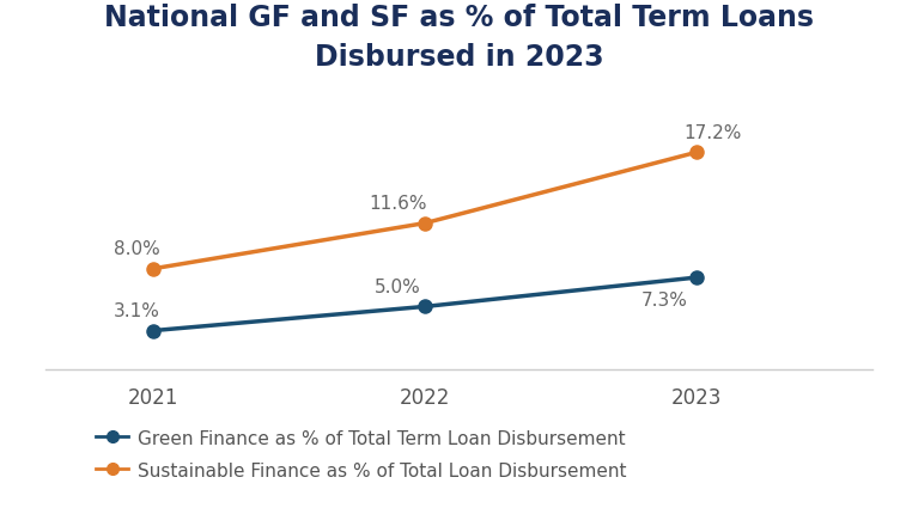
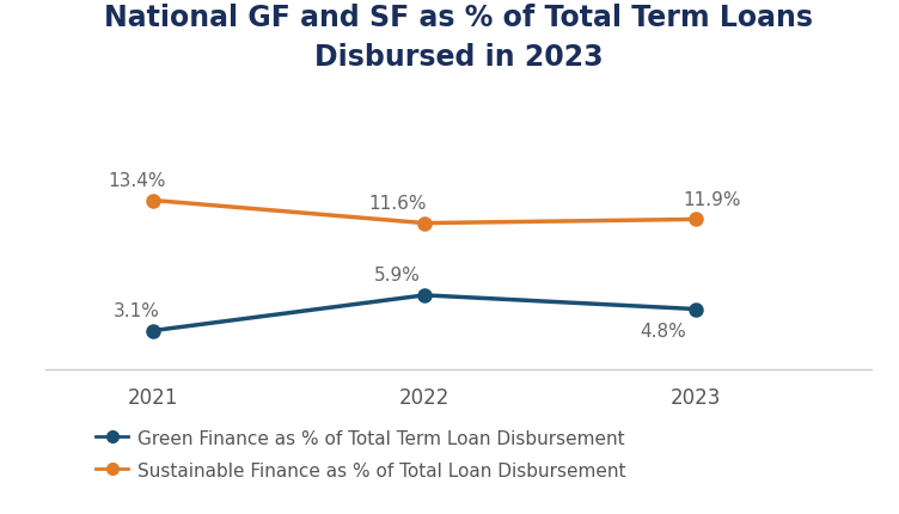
Sustainable Finance as % of Total Loan Disbursement/2021: 8.0% -> 13.4%
Green Finance as % of Total Term Loan Disbursement/2022: 5.0% -> 5.9%
Green Finance as % of Total Term Loan Disbursement/2023: 7.3% -> 4.8%
Sustainable Finance as % of Total Loan Disbursement/2023: 17.2% -> 11.9%
